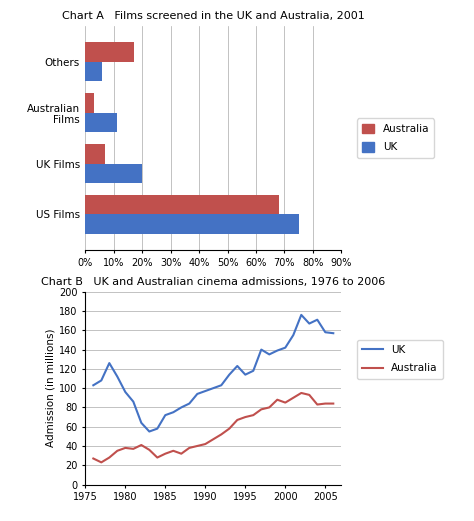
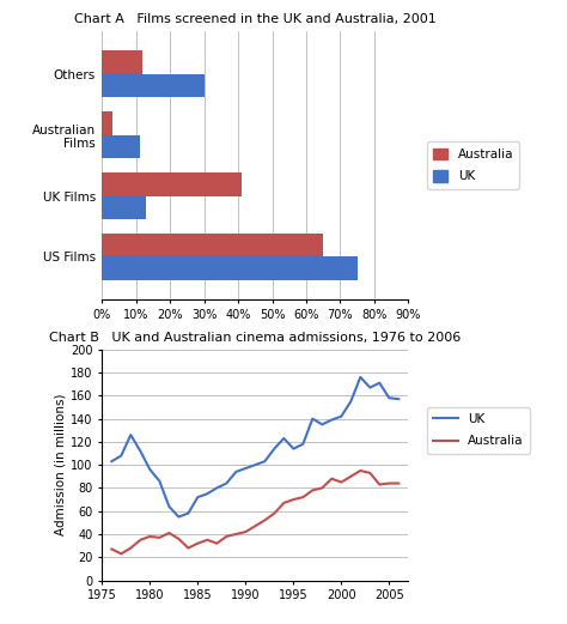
Chart A Films screened in the UK and Australia, 2001/Australia/Others: 17% -> 12%
Chart A Films screened in the UK and Australia, 2001/UK/Others: 6% -> 30%
Chart A Films screened in the UK and Australia, 2001/Australia/UK Films: 7% -> 41%
Chart A Films screened in the UK and Australia, 2001/UK/UK Films: 20% -> 13%
Chart A Films screened in the UK and Australia, 2001/Australia/US Films: 68% -> 65%
